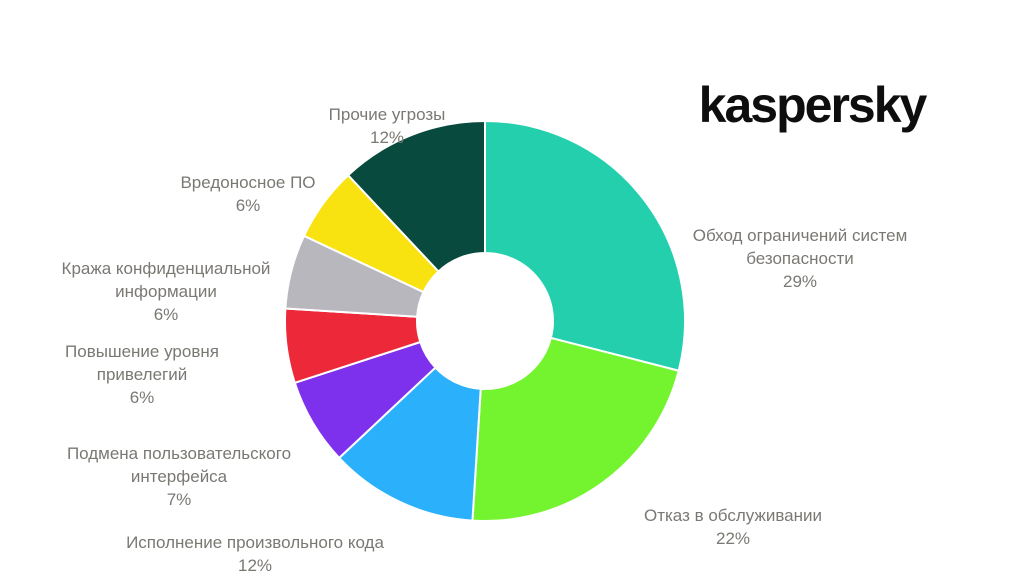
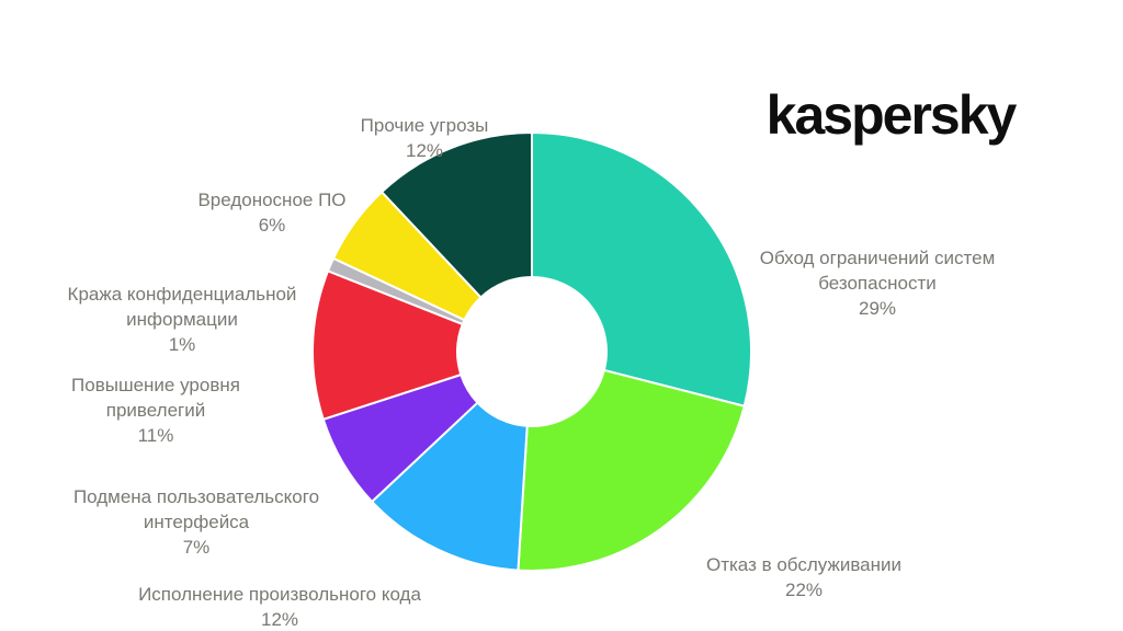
Повышение уровня привелегий: 6% -> 11%
Кража конфиденциальной информации: 6% -> 1%
